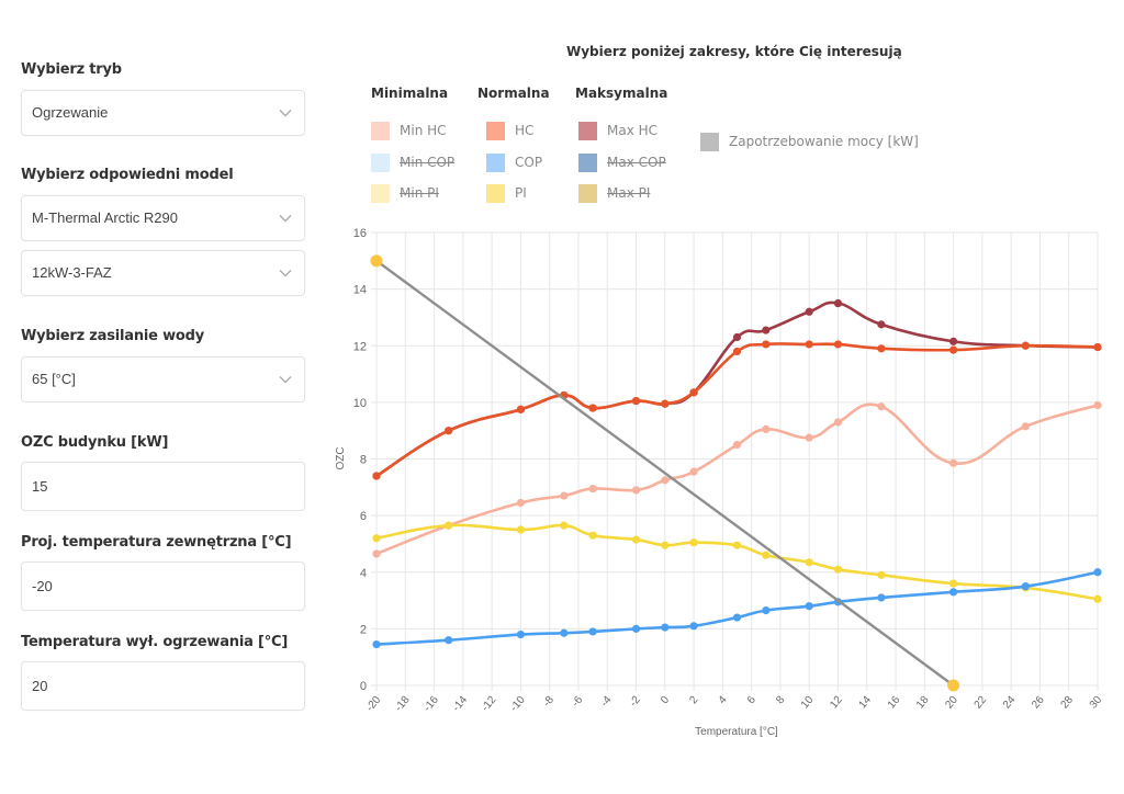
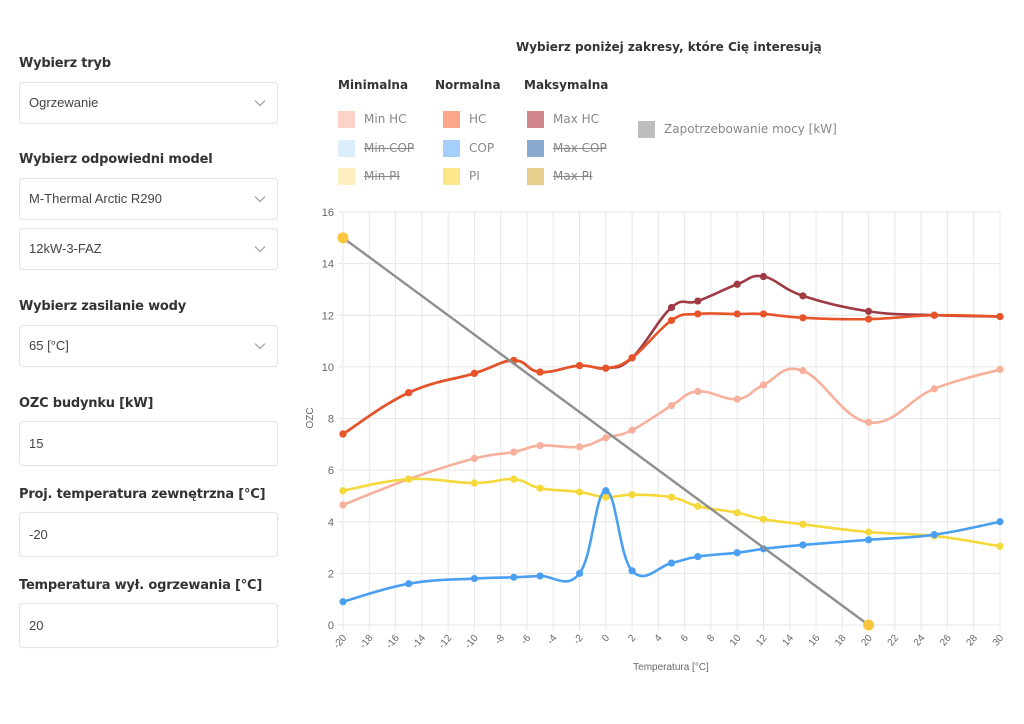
COP/-20: 1.4 -> 0.9
COP/0: 2.0 -> 5.2
